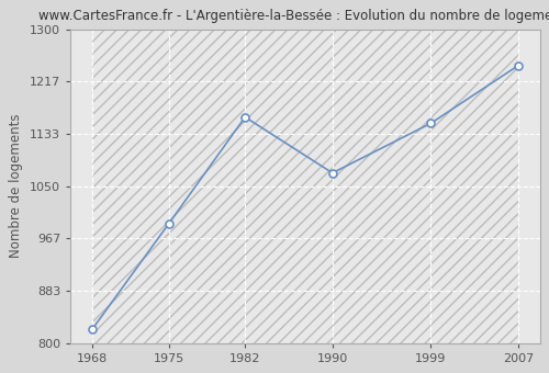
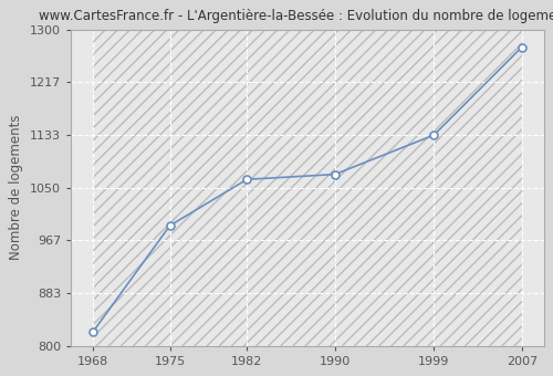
1982: 1160 -> 1063
1999: 1150 -> 1133
2007: 1242 -> 1272
